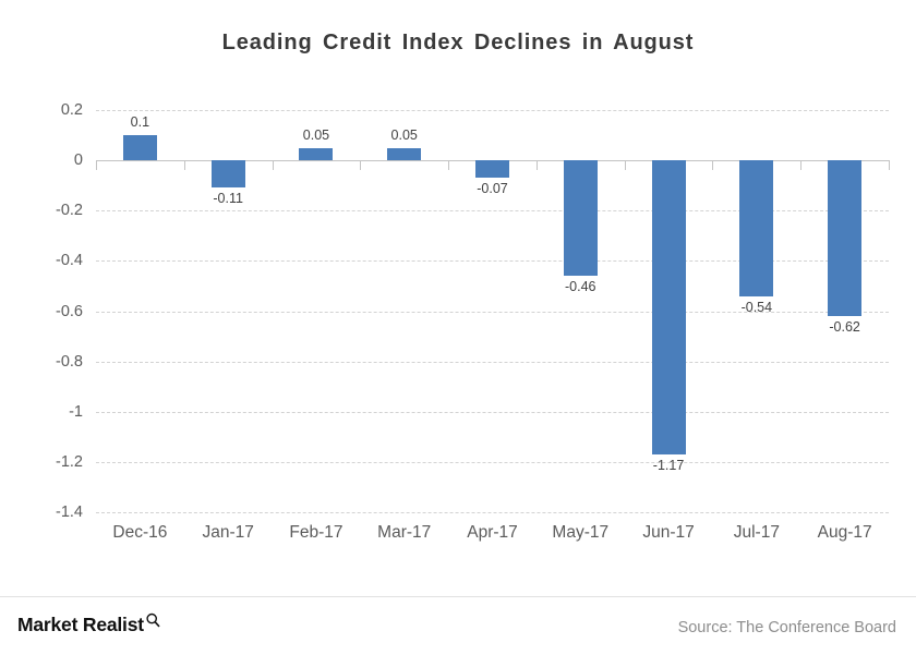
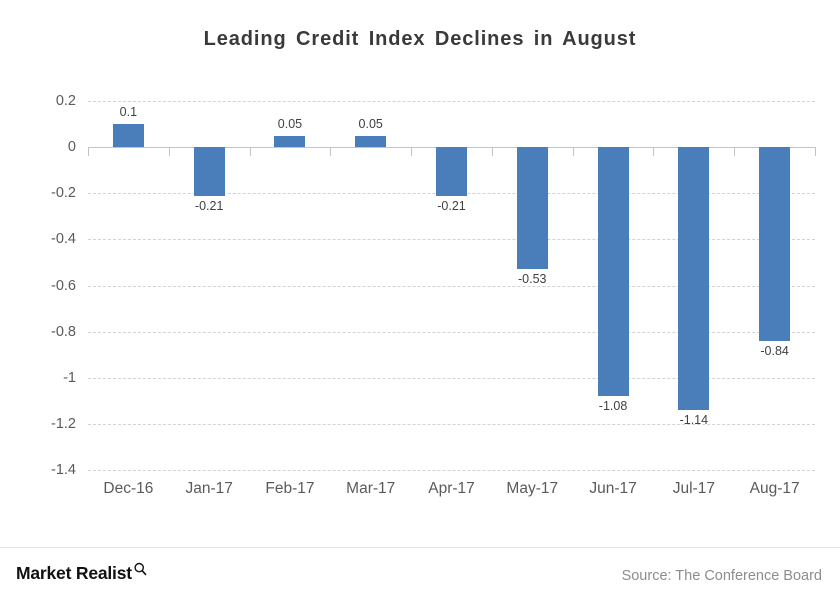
Jan-17: -0.11 -> -0.21
Apr-17: -0.07 -> -0.21
May-17: -0.46 -> -0.53
Jun-17: -1.17 -> -1.08
Jul-17: -0.54 -> -1.14
Aug-17: -0.62 -> -0.84
